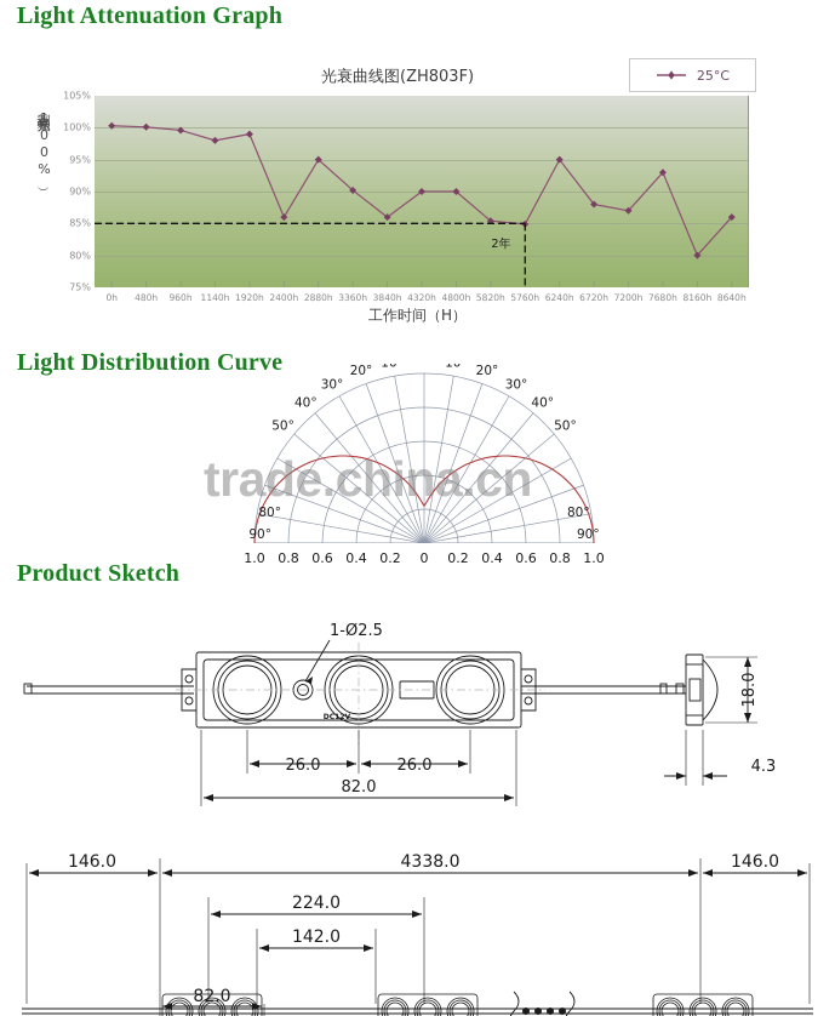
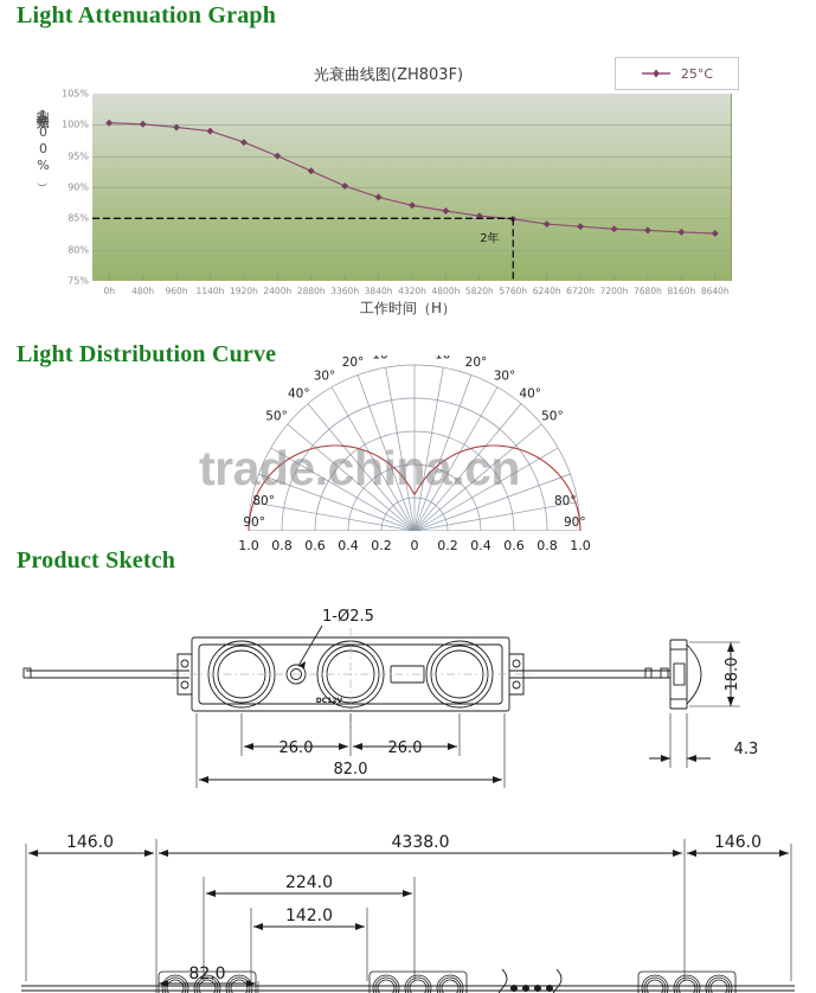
1140h: 98% -> 99%
1920h: 99% -> 97%
2400h: 86% -> 95%
2880h: 95% -> 93%
3840h: 86% -> 88%
4320h: 90% -> 87%
4800h: 90% -> 86%
6240h: 95% -> 84%
6720h: 88% -> 84%
7200h: 87% -> 83%
7680h: 93% -> 83%
8160h: 80% -> 83%
8640h: 86% -> 83%
